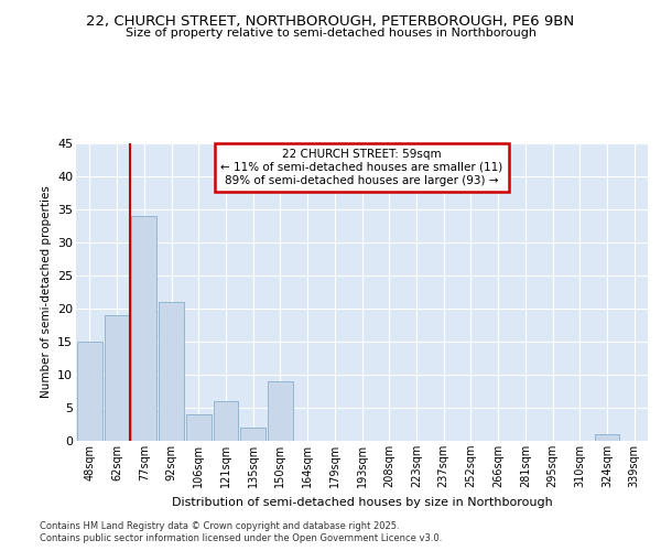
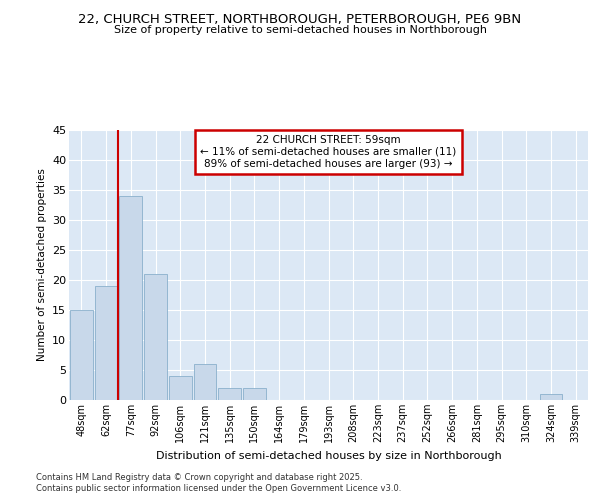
150sqm: 9 -> 2
